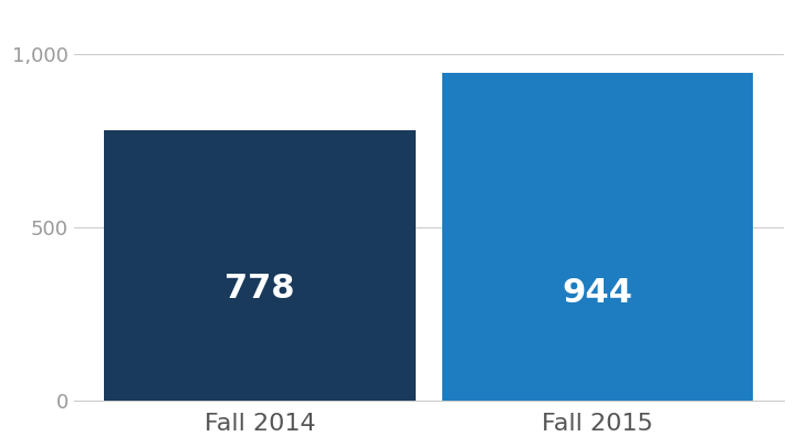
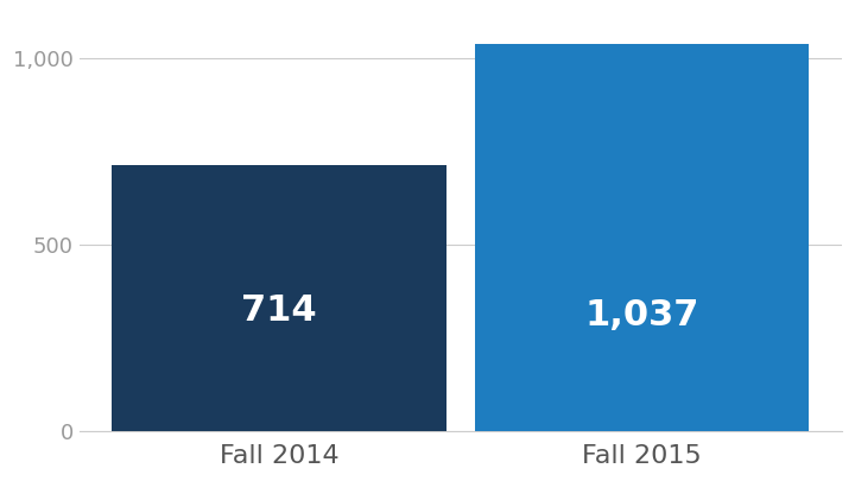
Fall 2014: 778 -> 714
Fall 2015: 944 -> 1,037
